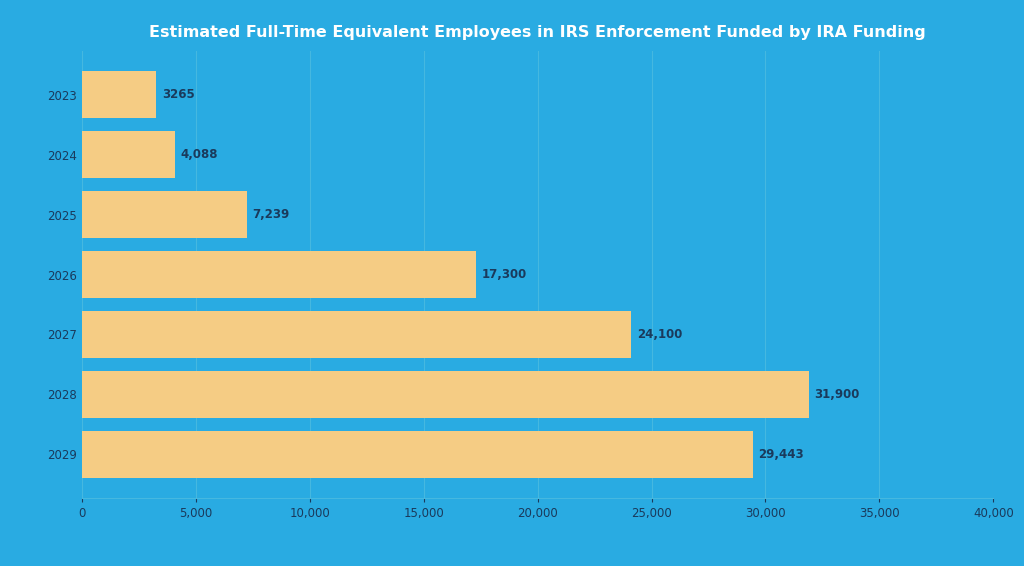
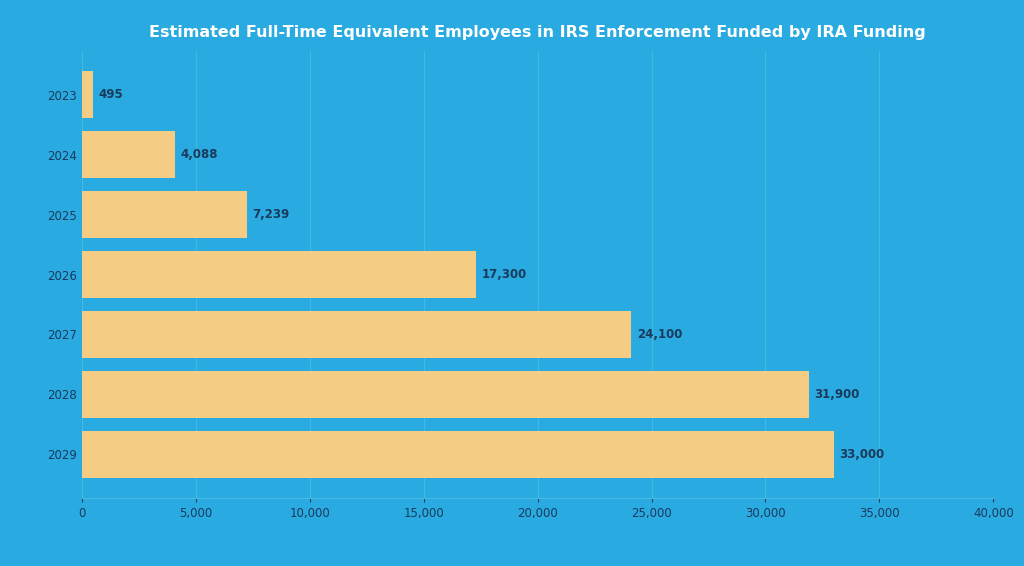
2023: 3265 -> 495
2029: 29,443 -> 33,000
